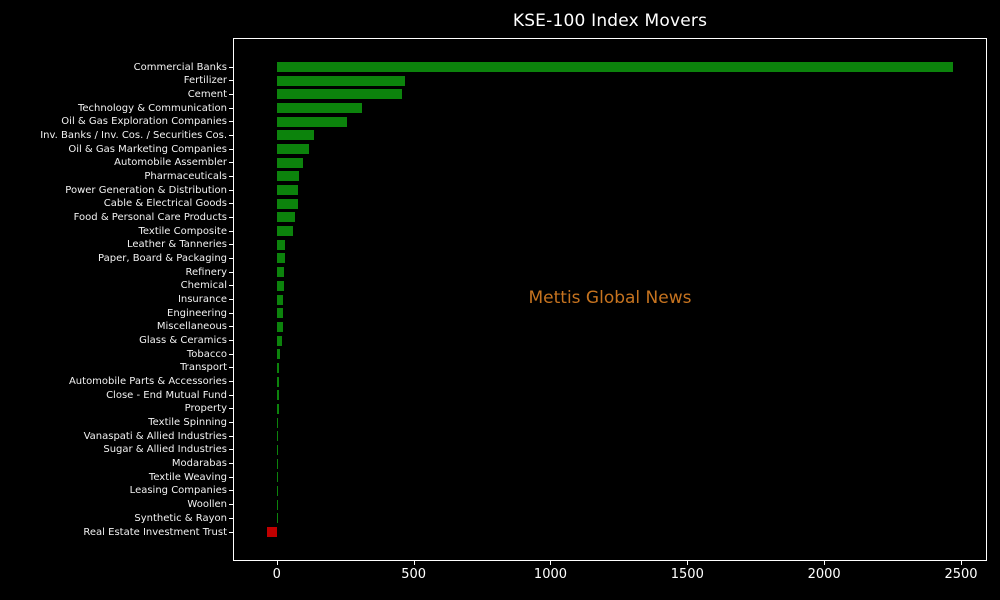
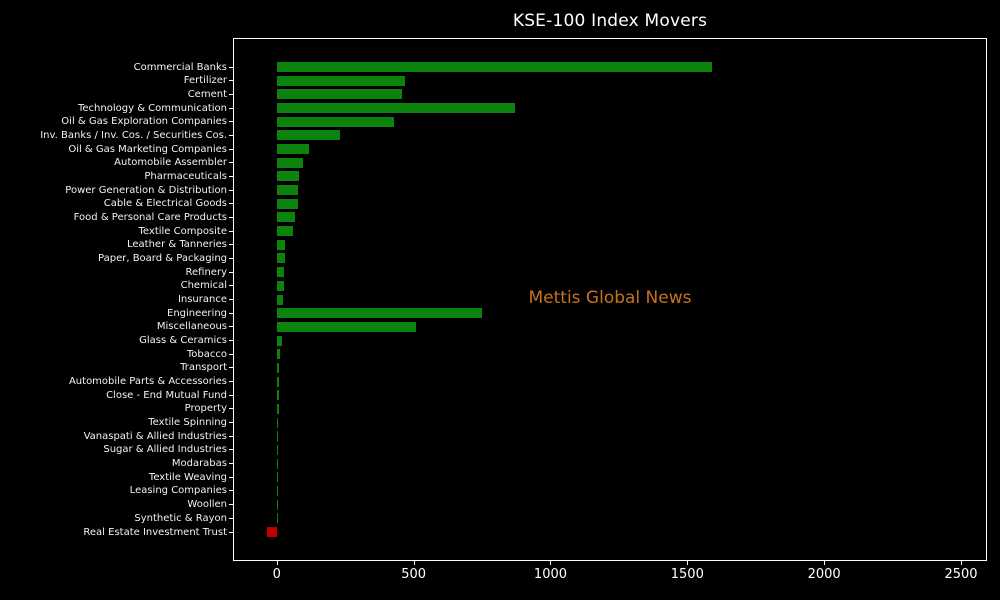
Commercial Banks: 2470 -> 1590
Technology & Communication: 310 -> 870
Oil & Gas Exploration Companies: 260 -> 430
Inv. Banks / Inv. Cos. / Securities Cos.: 140 -> 230
Engineering: 20 -> 750
Miscellaneous: 20 -> 510
